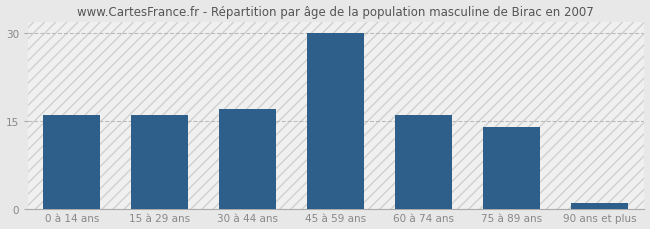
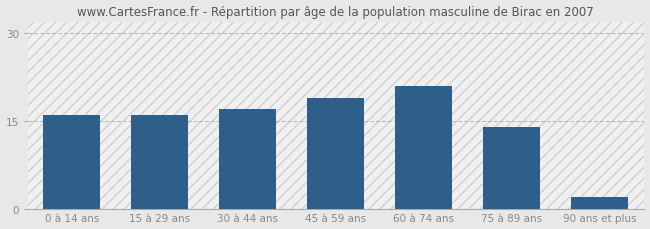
45 à 59 ans: 30 -> 19
60 à 74 ans: 16 -> 21
90 ans et plus: 1 -> 2
